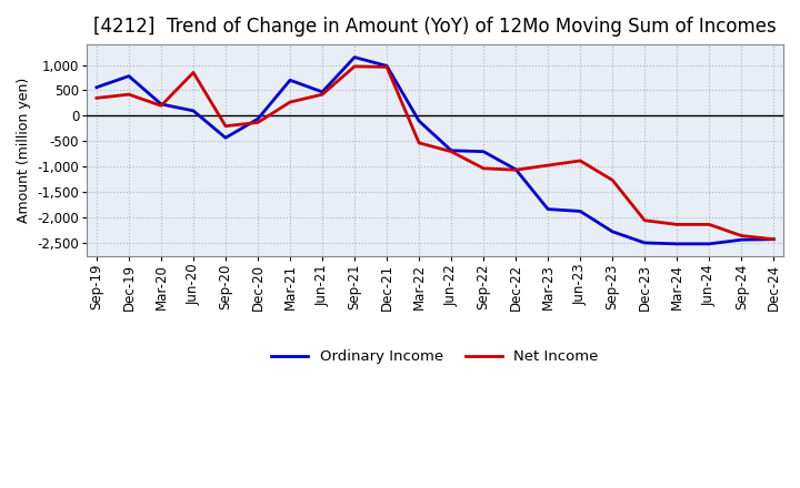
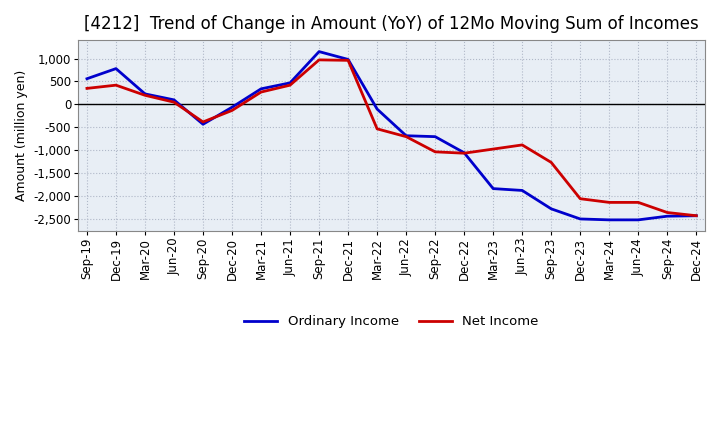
Net Income/Jun-20: 850 -> 50
Net Income/Sep-20: -200 -> -380
Ordinary Income/Mar-21: 700 -> 340
